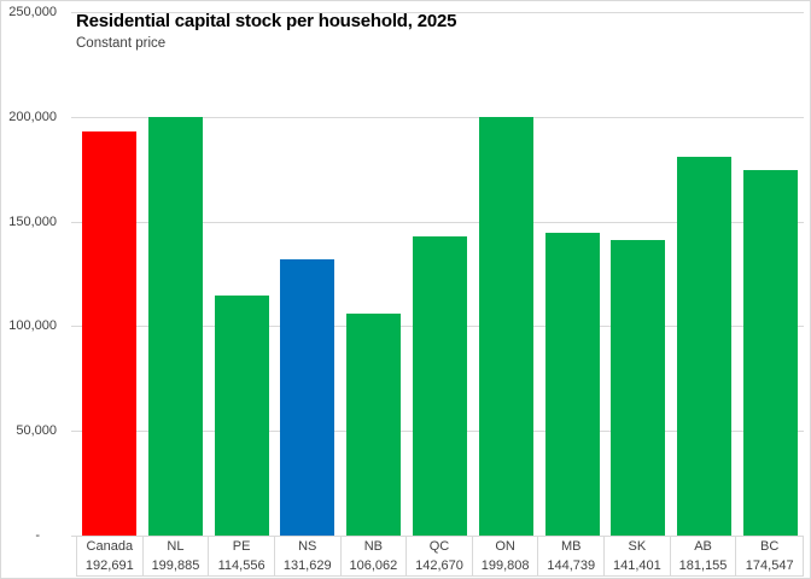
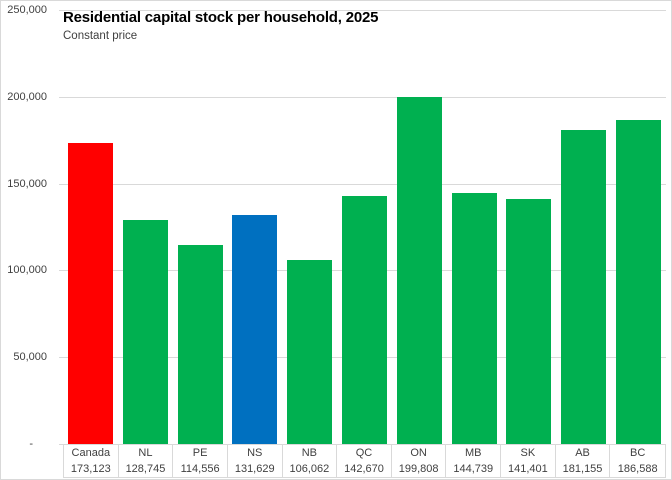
Canada: 192,691 -> 173,123
NL: 199,885 -> 128,745
BC: 174,547 -> 186,588
